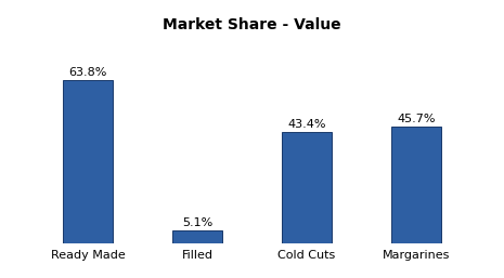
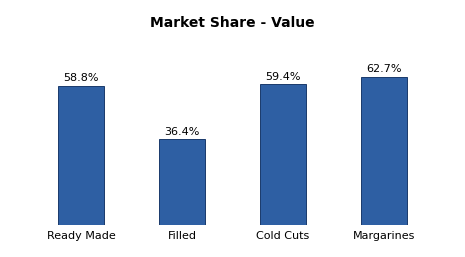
Ready Made: 63.8% -> 58.8%
Filled: 5.1% -> 36.4%
Cold Cuts: 43.4% -> 59.4%
Margarines: 45.7% -> 62.7%
